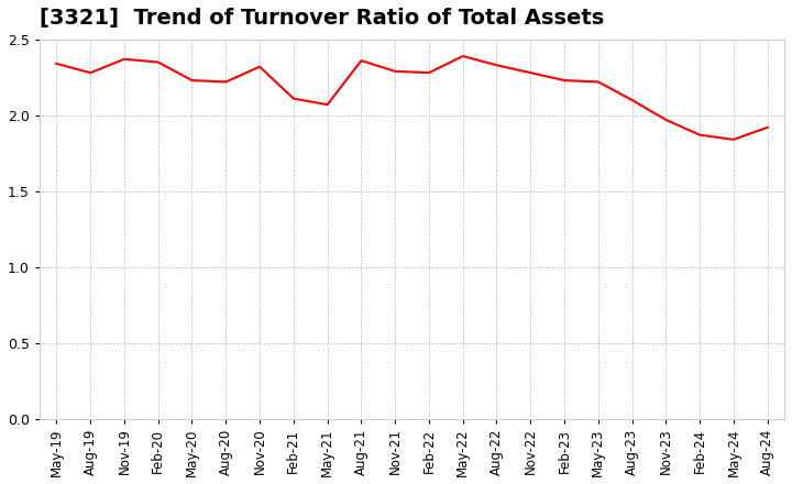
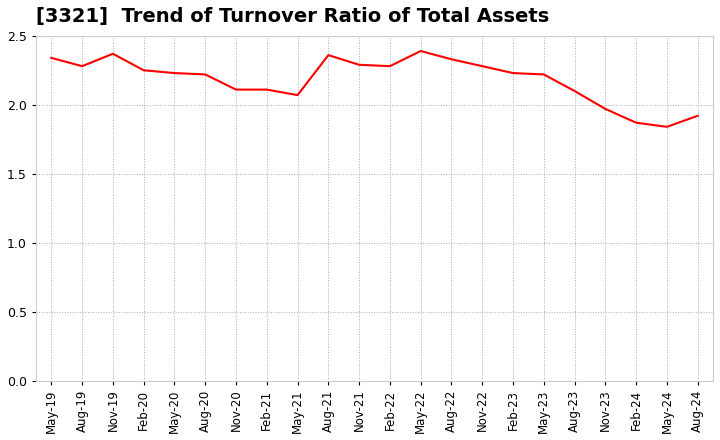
Feb-20: 2.35 -> 2.25
Nov-20: 2.32 -> 2.11
